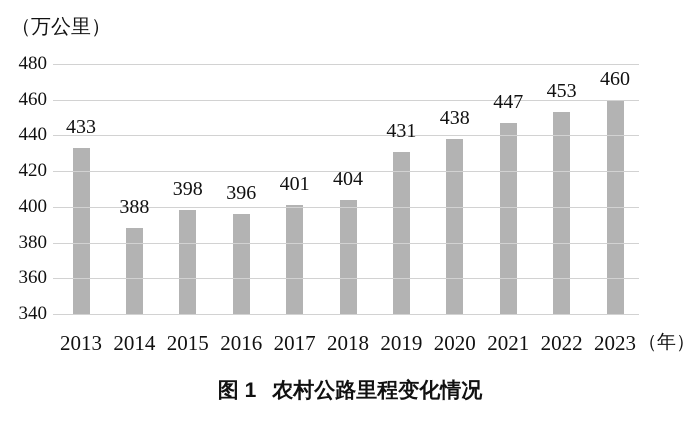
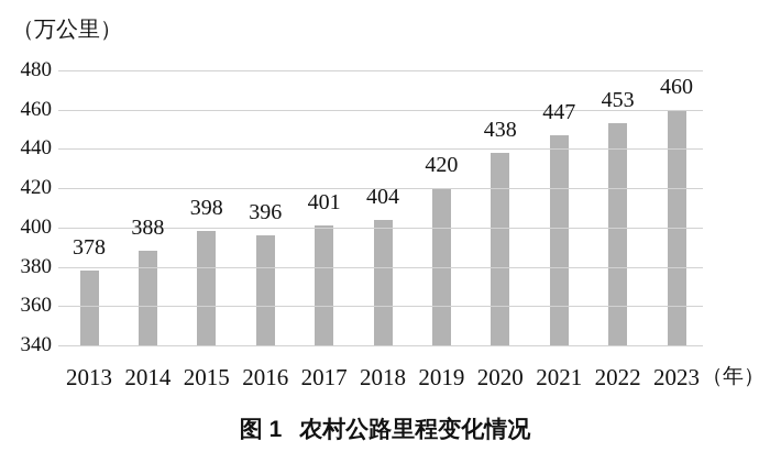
2013: 433 -> 378
2019: 431 -> 420
